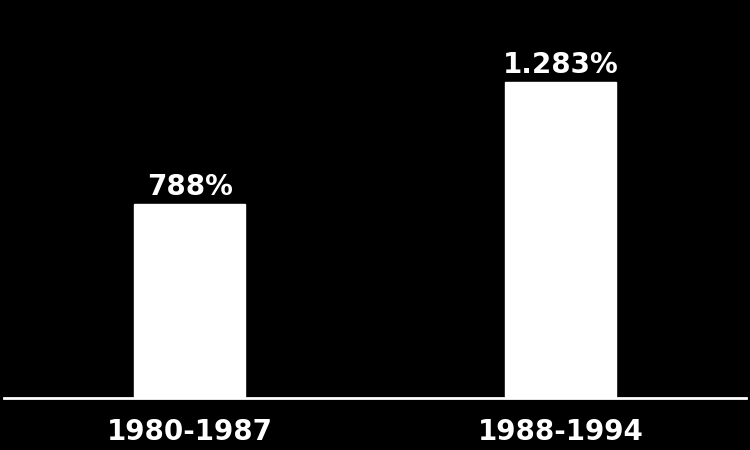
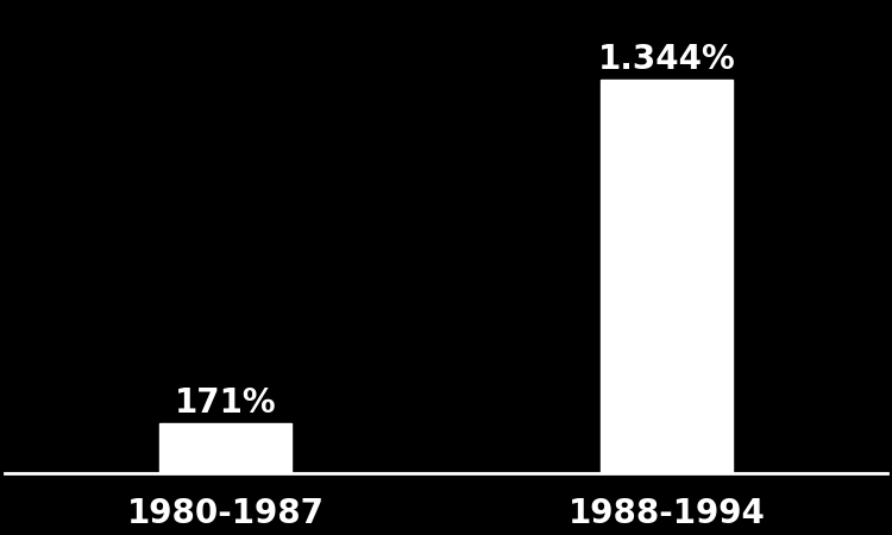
1980-1987: 788% -> 171%
1988-1994: 1.283% -> 1.344%
